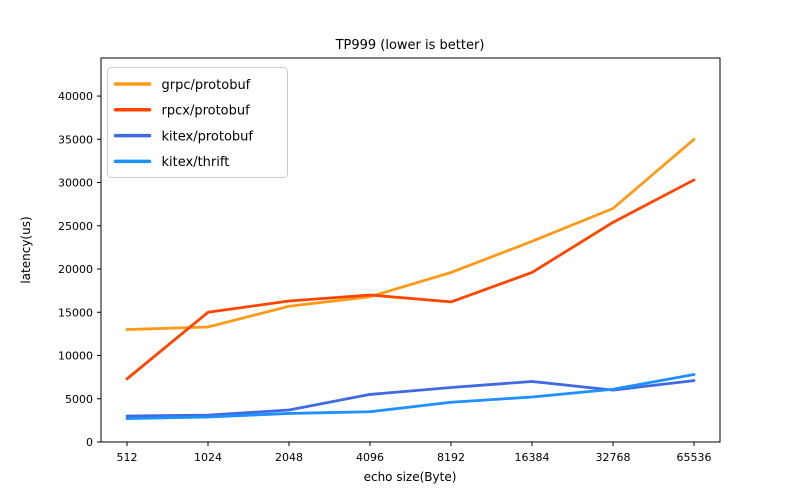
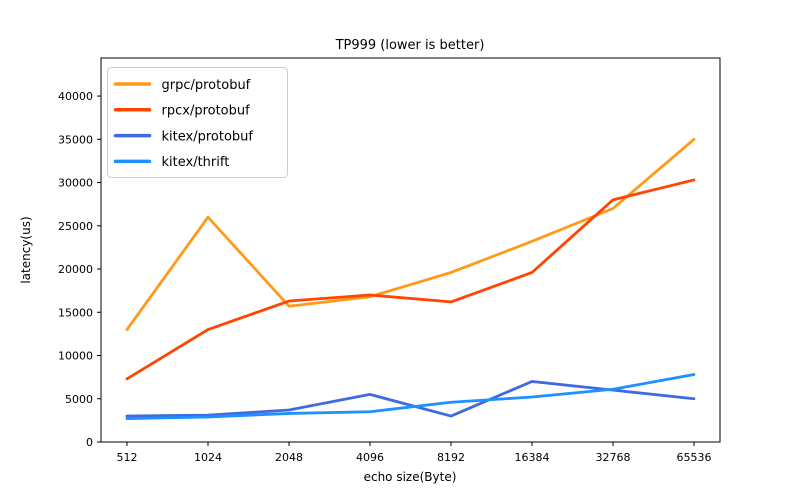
grpc/protobuf/1024: 13000 -> 26000
rpcx/protobuf/1024: 15000 -> 13000
kitex/protobuf/8192: 6000 -> 3000
rpcx/protobuf/32768: 25000 -> 28000
kitex/protobuf/65536: 7000 -> 5000
